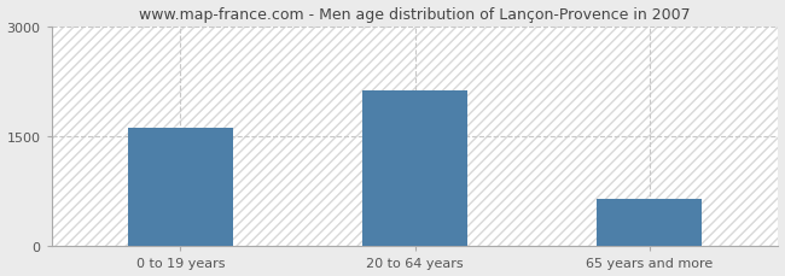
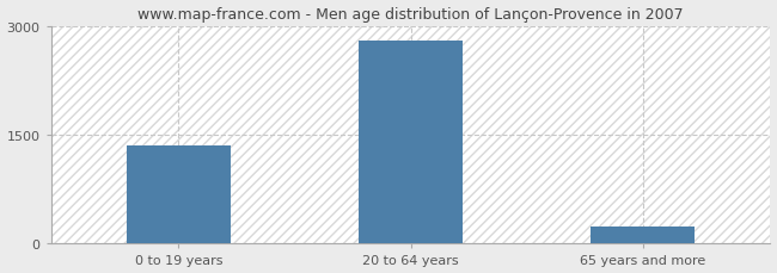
0 to 19 years: 1620 -> 1350
20 to 64 years: 2120 -> 2800
65 years and more: 640 -> 230
